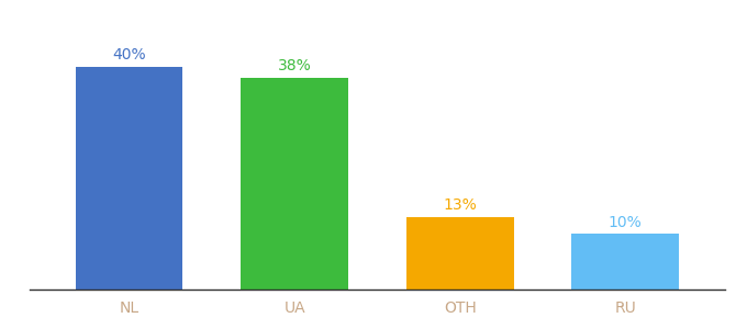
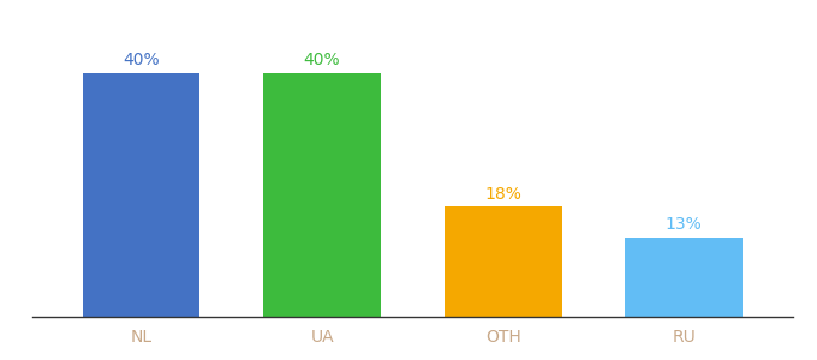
UA: 38% -> 40%
OTH: 13% -> 18%
RU: 10% -> 13%
